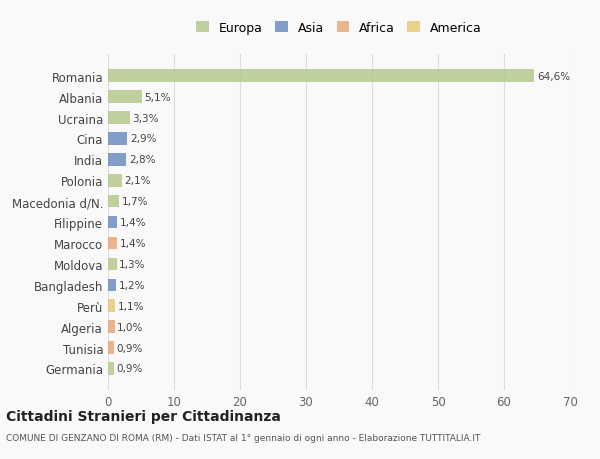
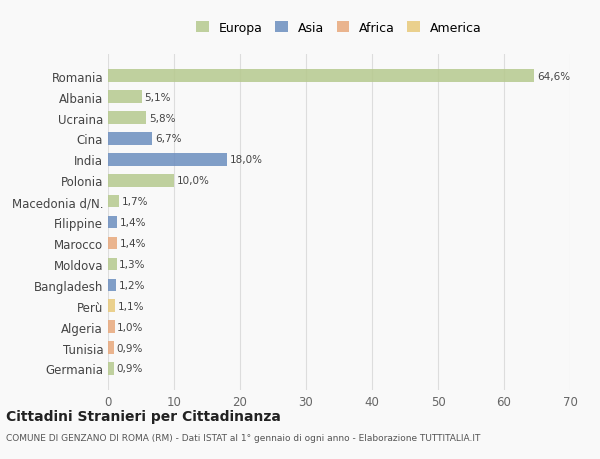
Ucraina: 3,3% -> 5,8%
Cina: 2,9% -> 6,7%
India: 2,8% -> 18,0%
Polonia: 2,1% -> 10,0%
